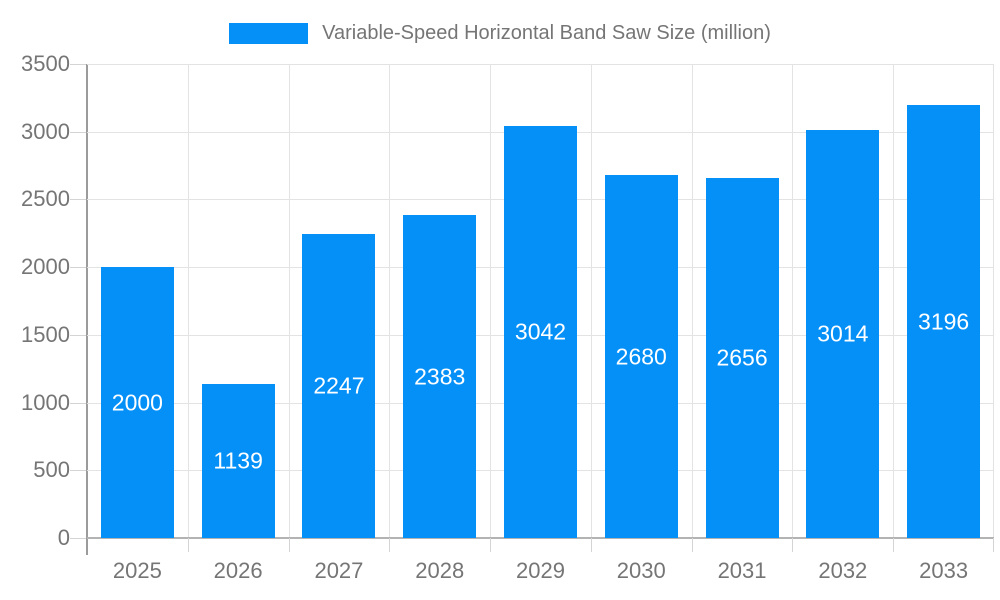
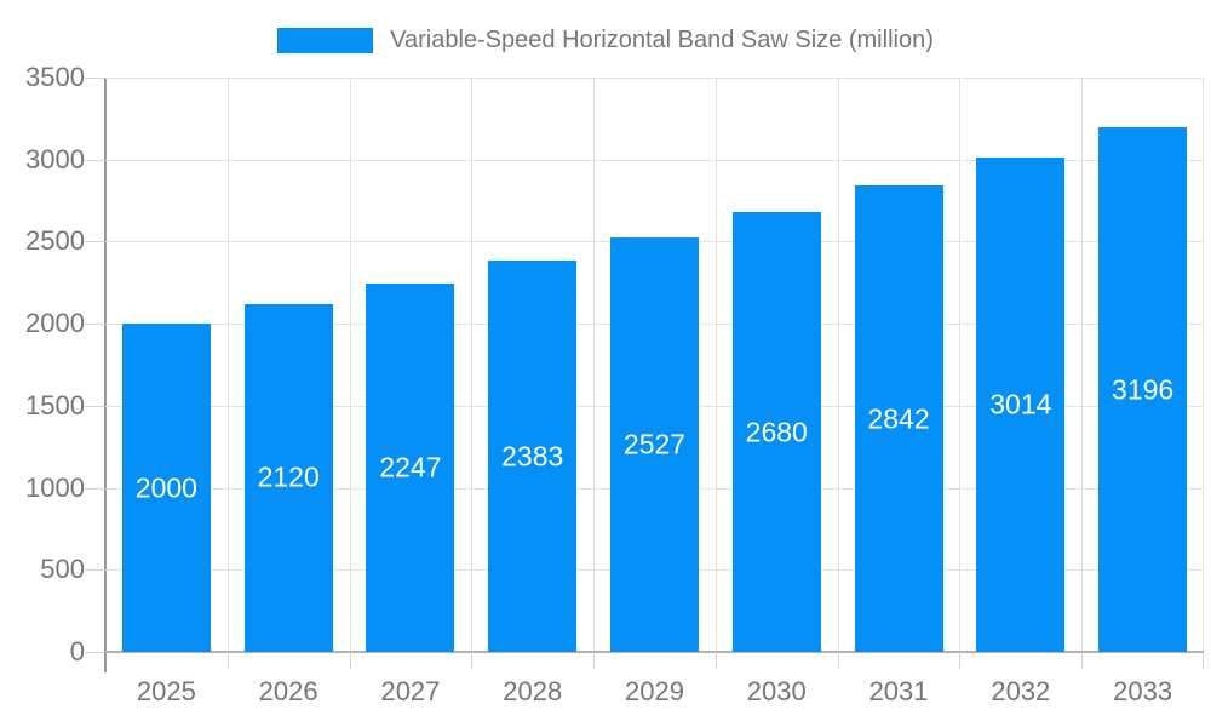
2026: 1139 -> 2120
2029: 3042 -> 2527
2031: 2656 -> 2842
